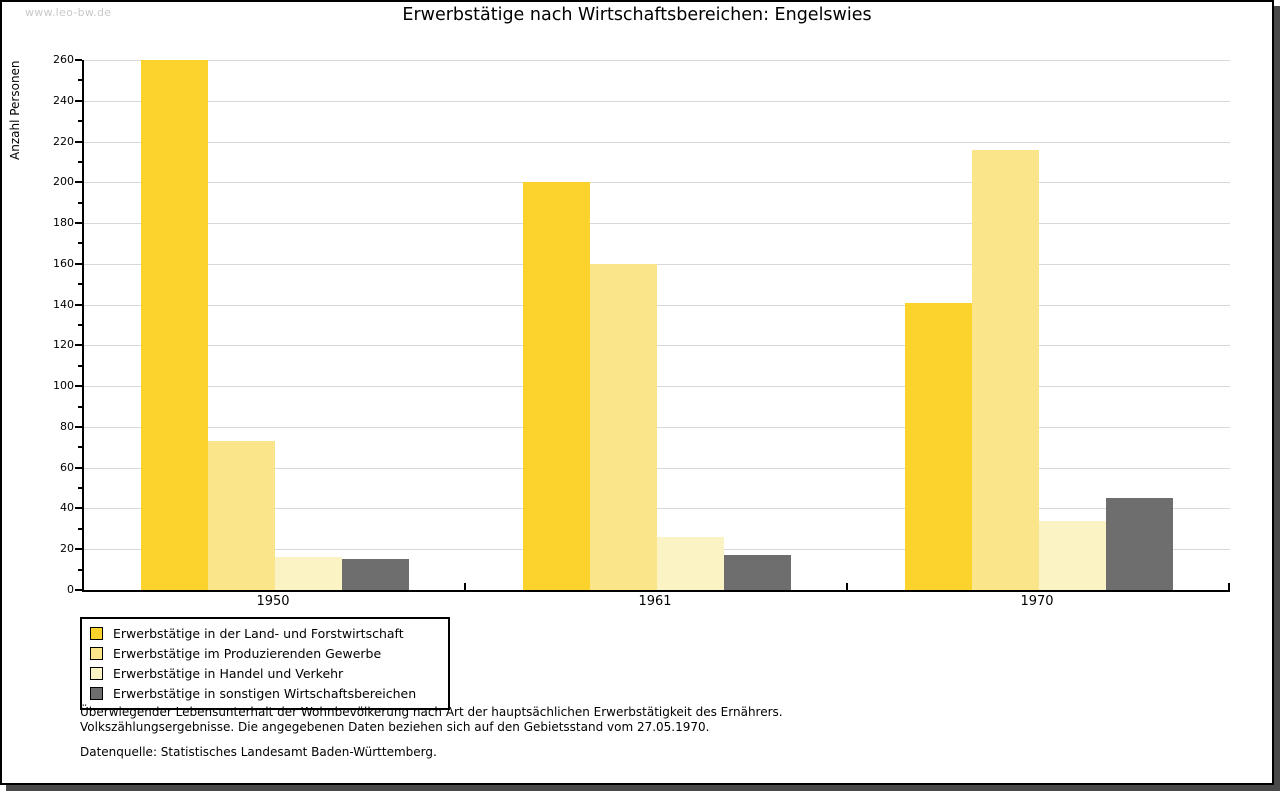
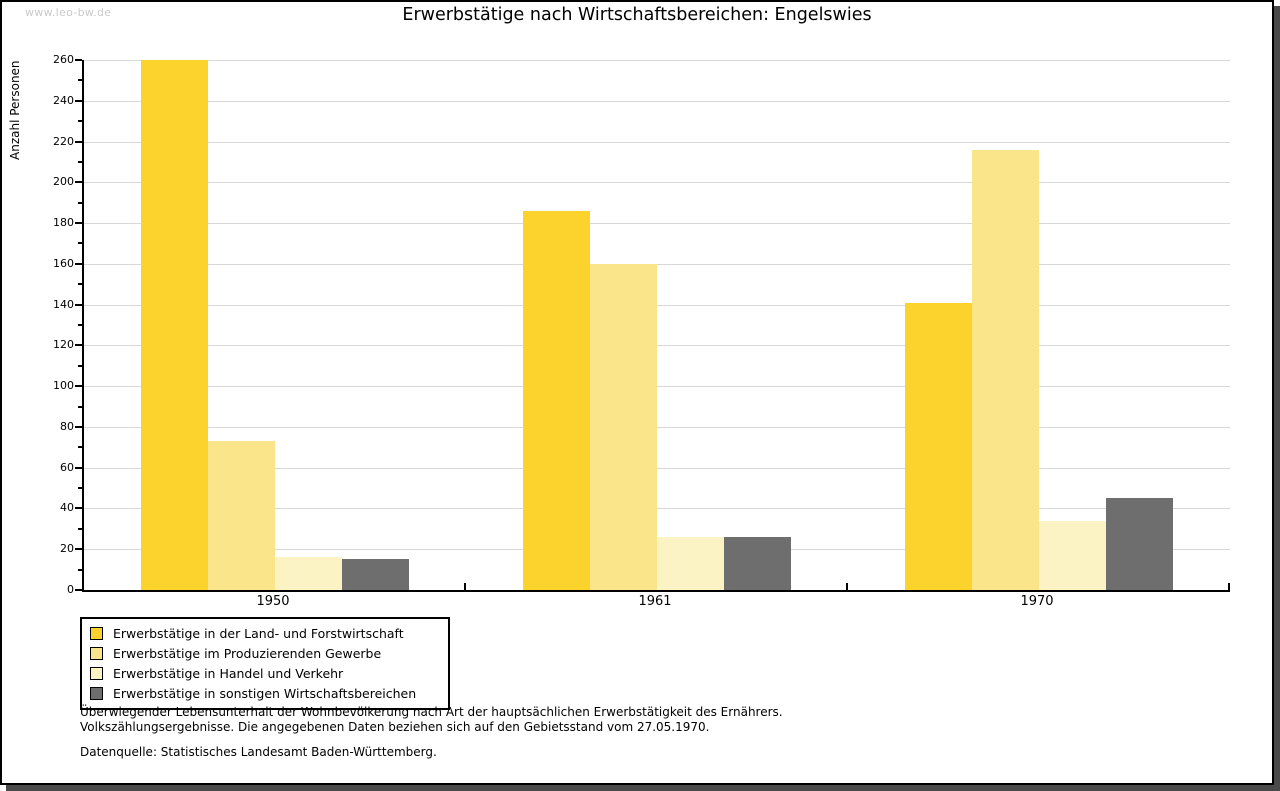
Erwerbstätige in der Land- und Forstwirtschaft/1961: 200 -> 186
Erwerbstätige in sonstigen Wirtschaftsbereichen/1961: 17 -> 26
